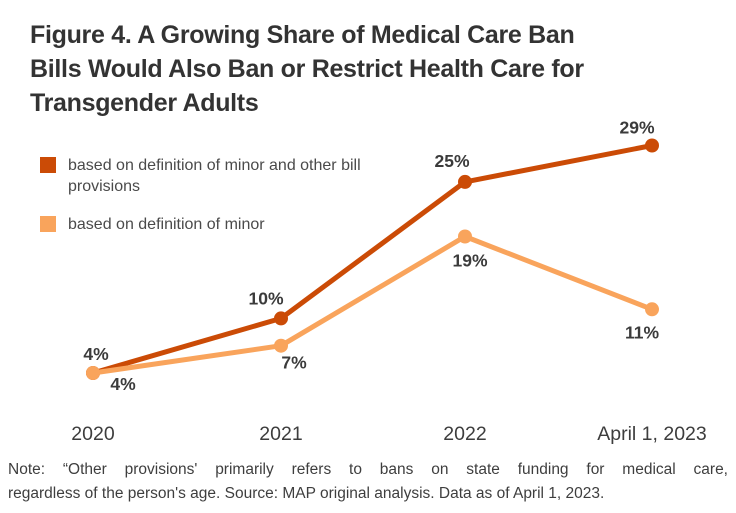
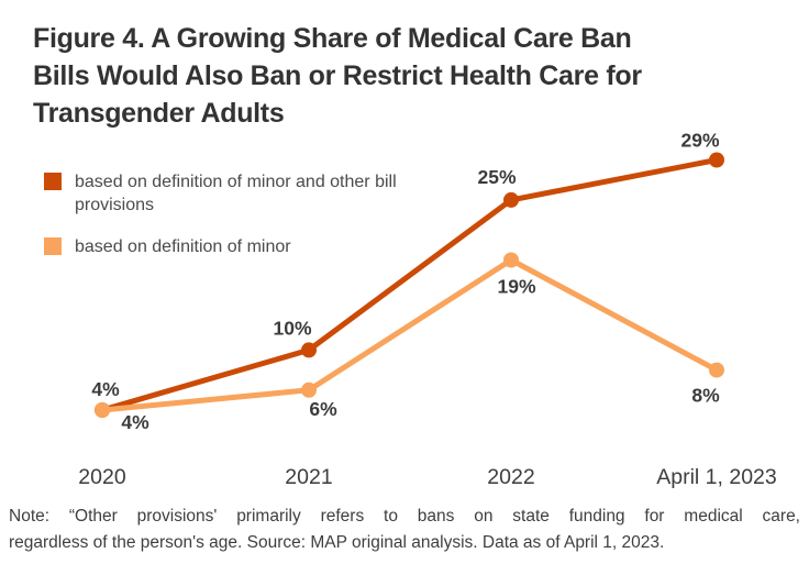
based on definition of minor/2021: 7% -> 6%
based on definition of minor/April 1, 2023: 11% -> 8%
